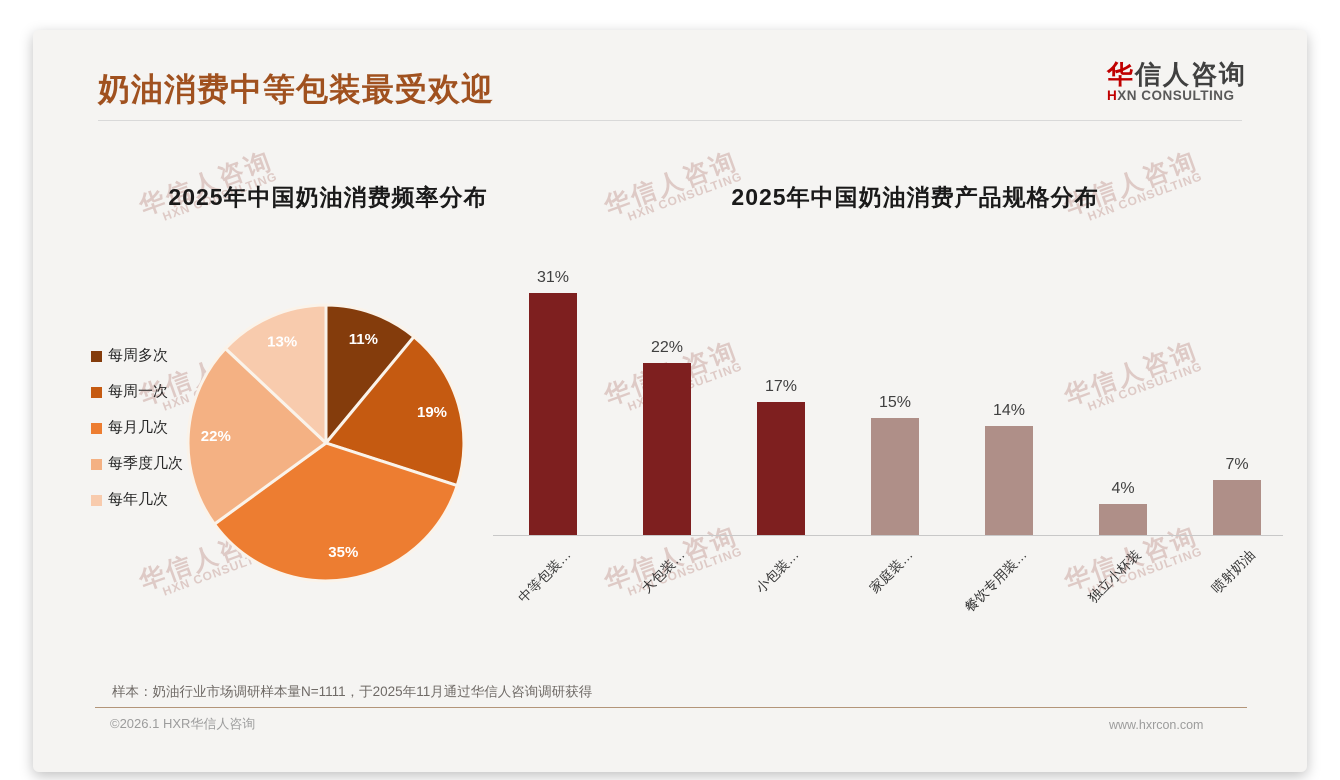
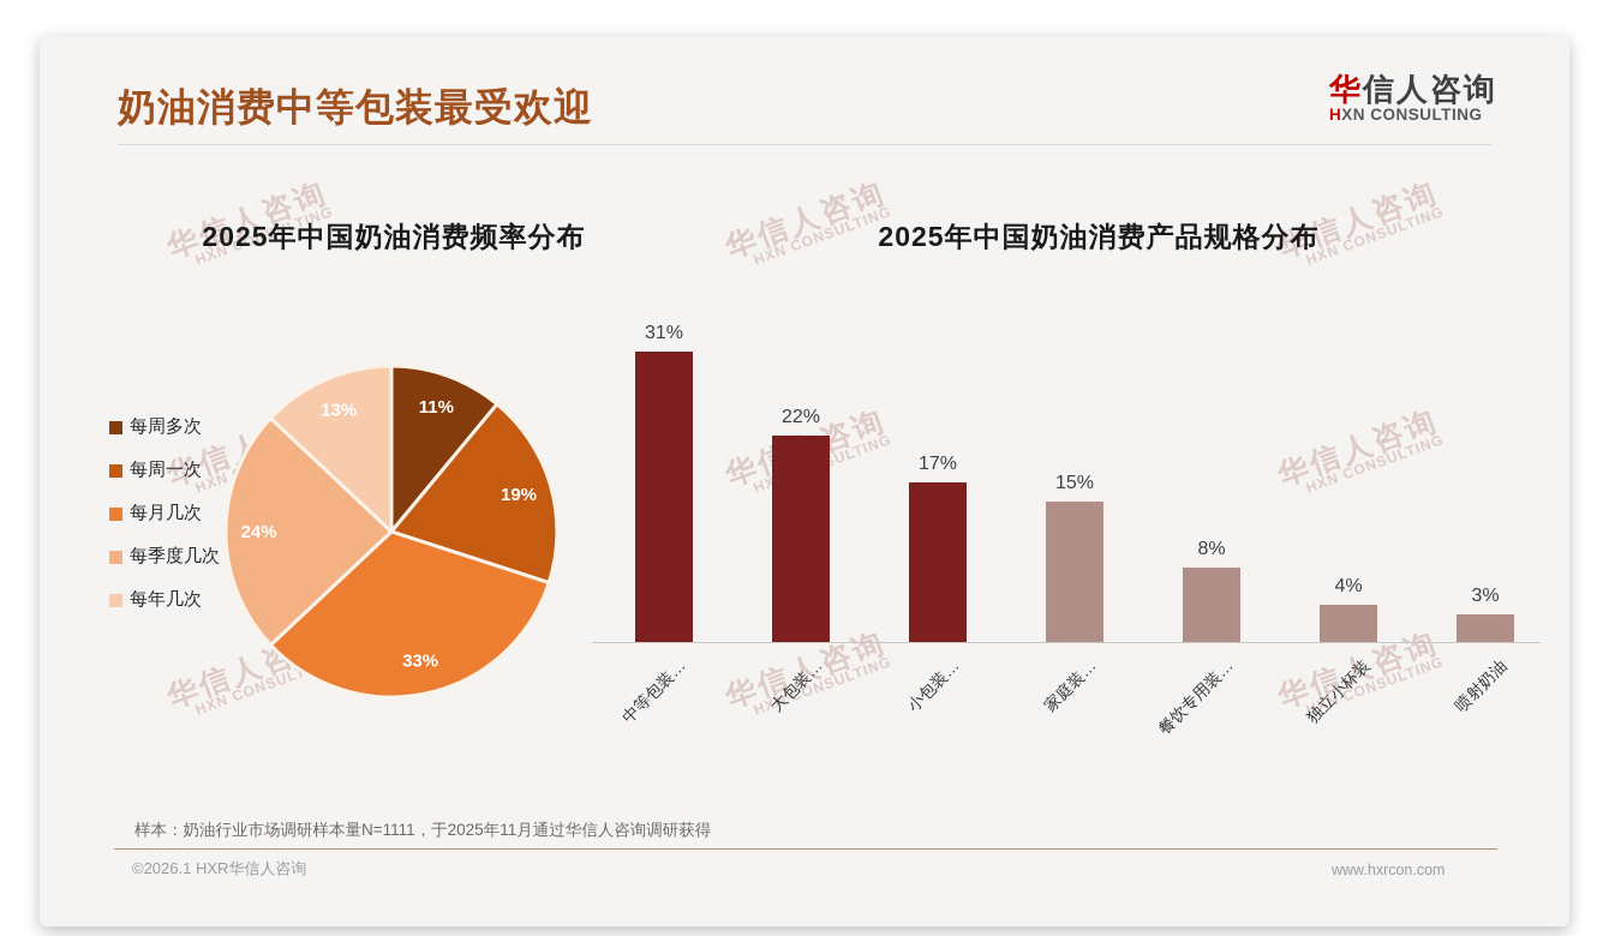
2025年中国奶油消费频率分布/每月几次: 35% -> 33%
2025年中国奶油消费频率分布/每季度几次: 22% -> 24%
2025年中国奶油消费产品规格分布/餐饮专用装…: 14% -> 8%
2025年中国奶油消费产品规格分布/喷射奶油: 7% -> 3%
